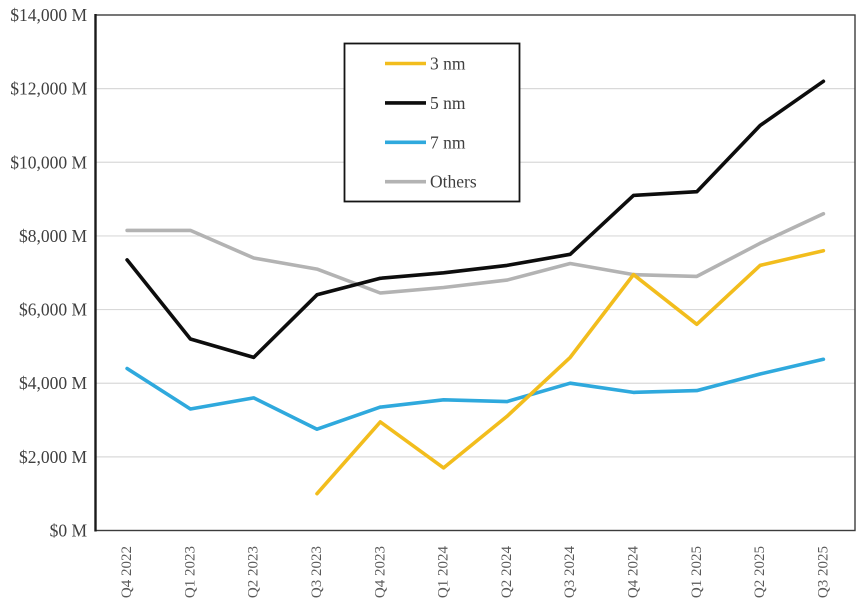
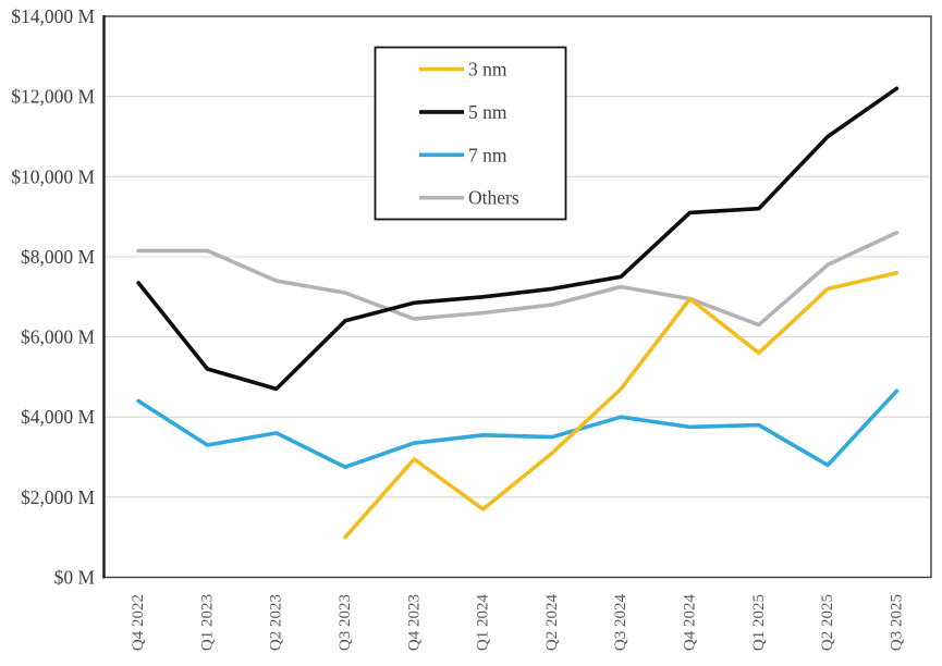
Others/Q1 2025: $6900M -> $6300M
7 nm/Q2 2025: $4200M -> $2800M
